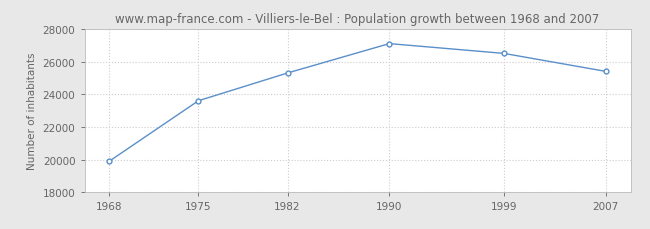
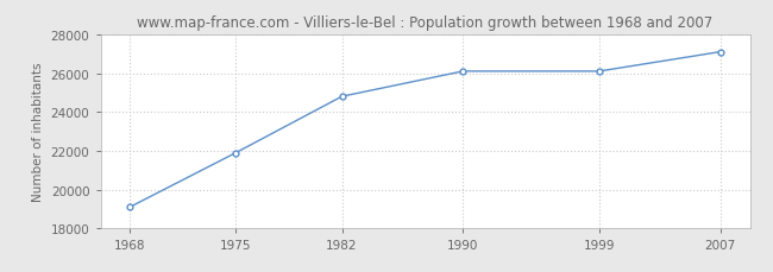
1968: 19900 -> 19100
1975: 23600 -> 21900
1982: 25300 -> 24800
1990: 27100 -> 26100
1999: 26500 -> 26100
2007: 25400 -> 27100
